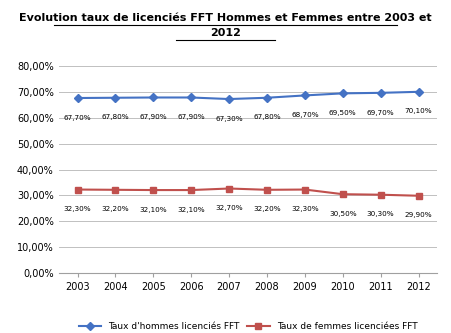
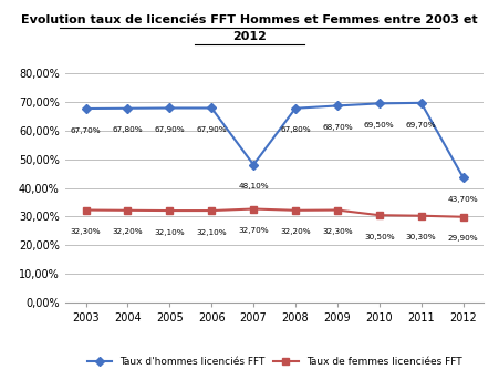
Taux d'hommes licenciés FFT/2007: 67,30% -> 48,10%
Taux d'hommes licenciés FFT/2012: 70,10% -> 43,70%
